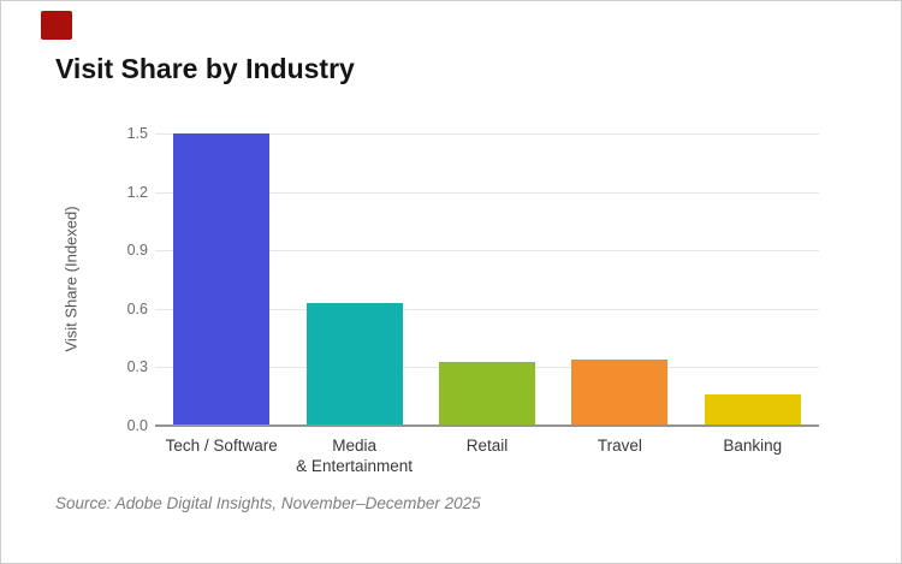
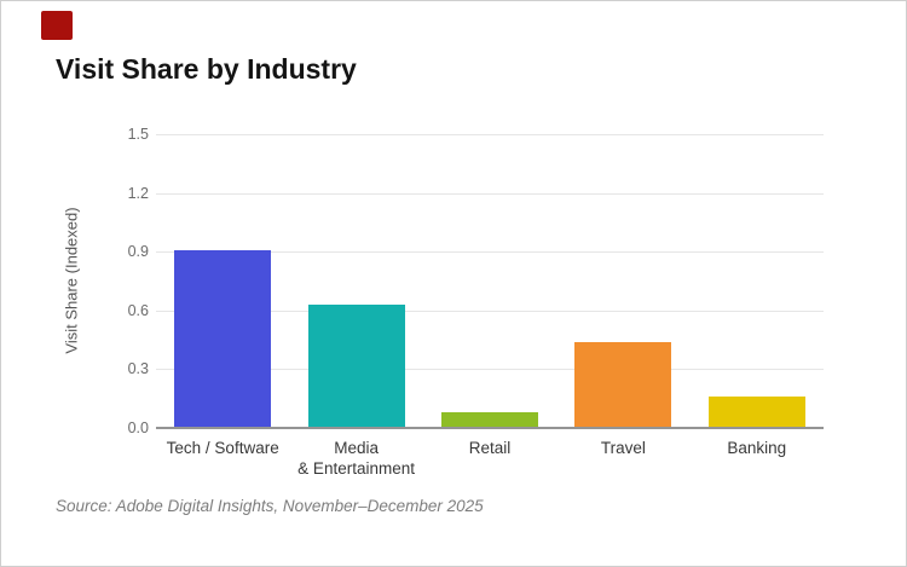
Tech / Software: 1.50 -> 0.91
Retail: 0.33 -> 0.08
Travel: 0.34 -> 0.44
